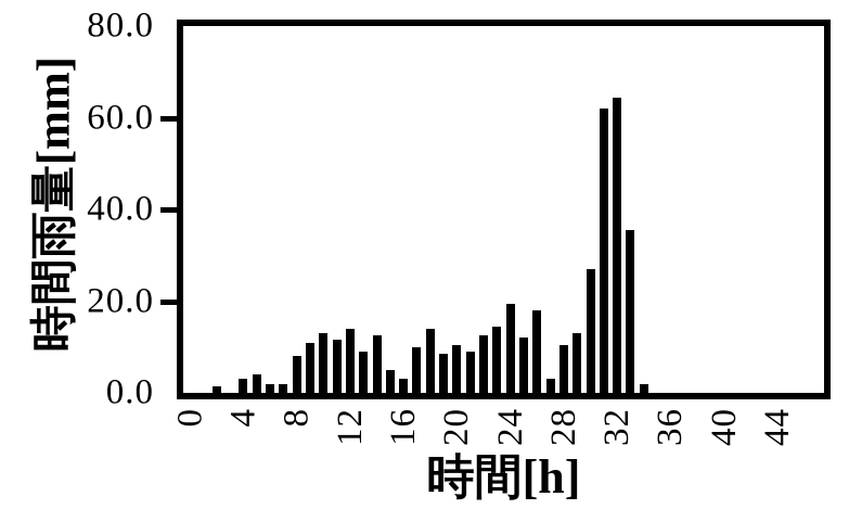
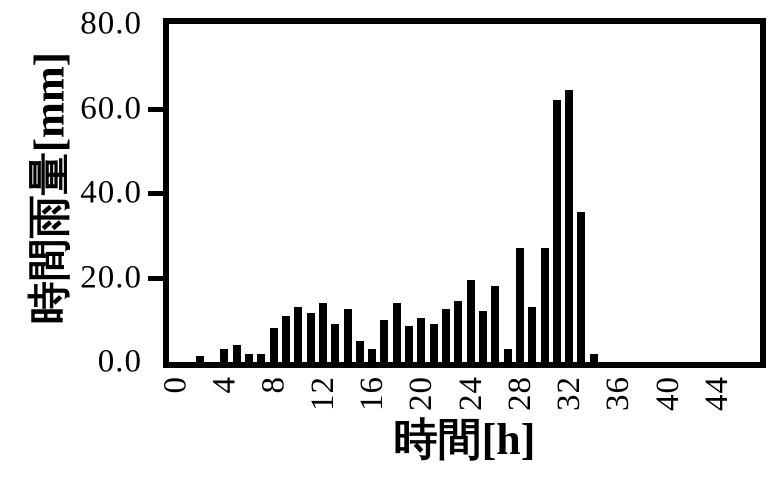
28: 10 -> 27
